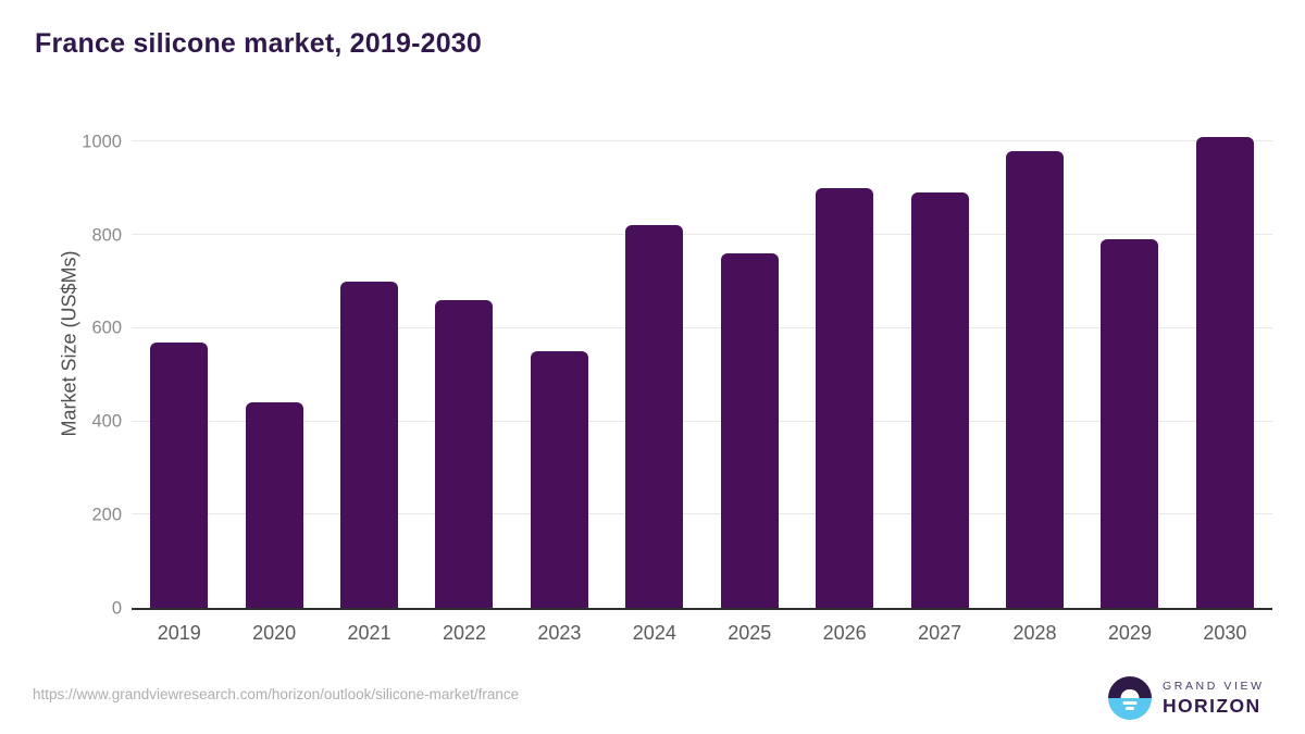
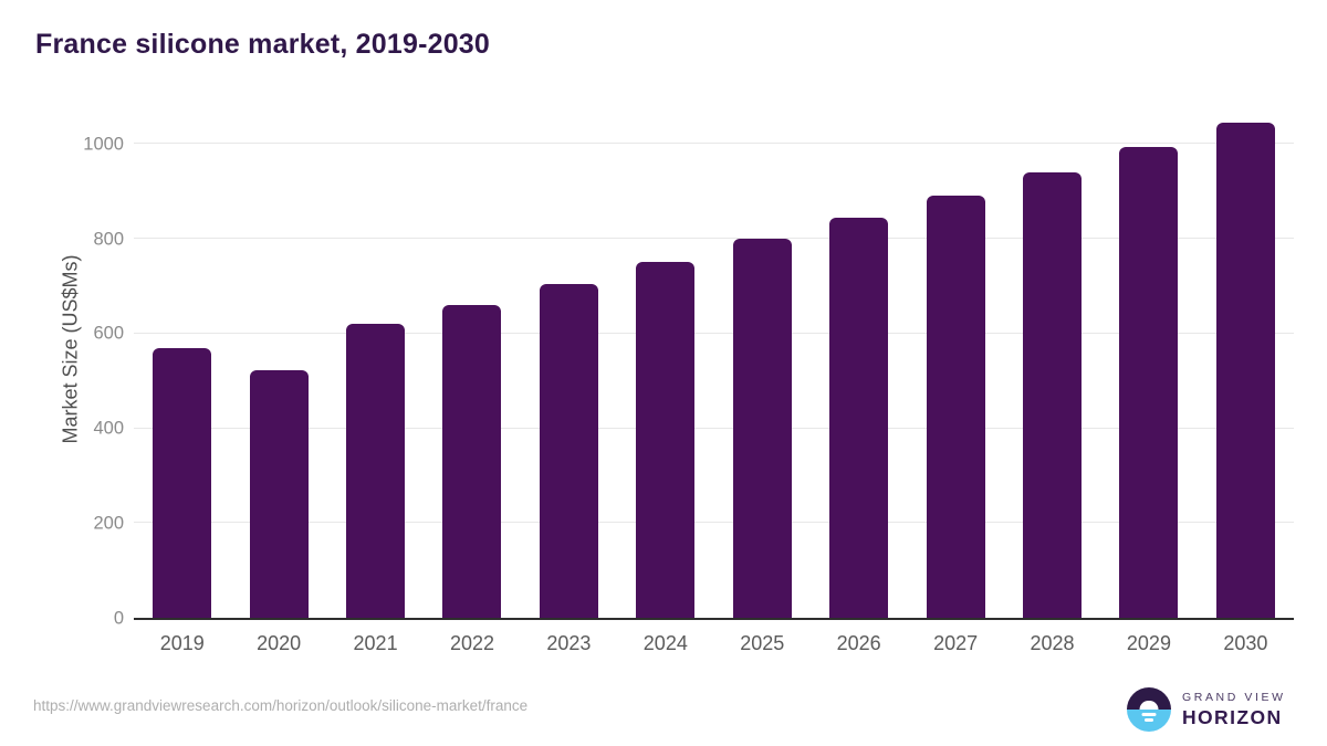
2020: 440 -> 520
2021: 700 -> 620
2023: 550 -> 700
2024: 820 -> 750
2025: 760 -> 800
2026: 900 -> 840
2028: 980 -> 940
2029: 790 -> 990
2030: 1010 -> 1040
